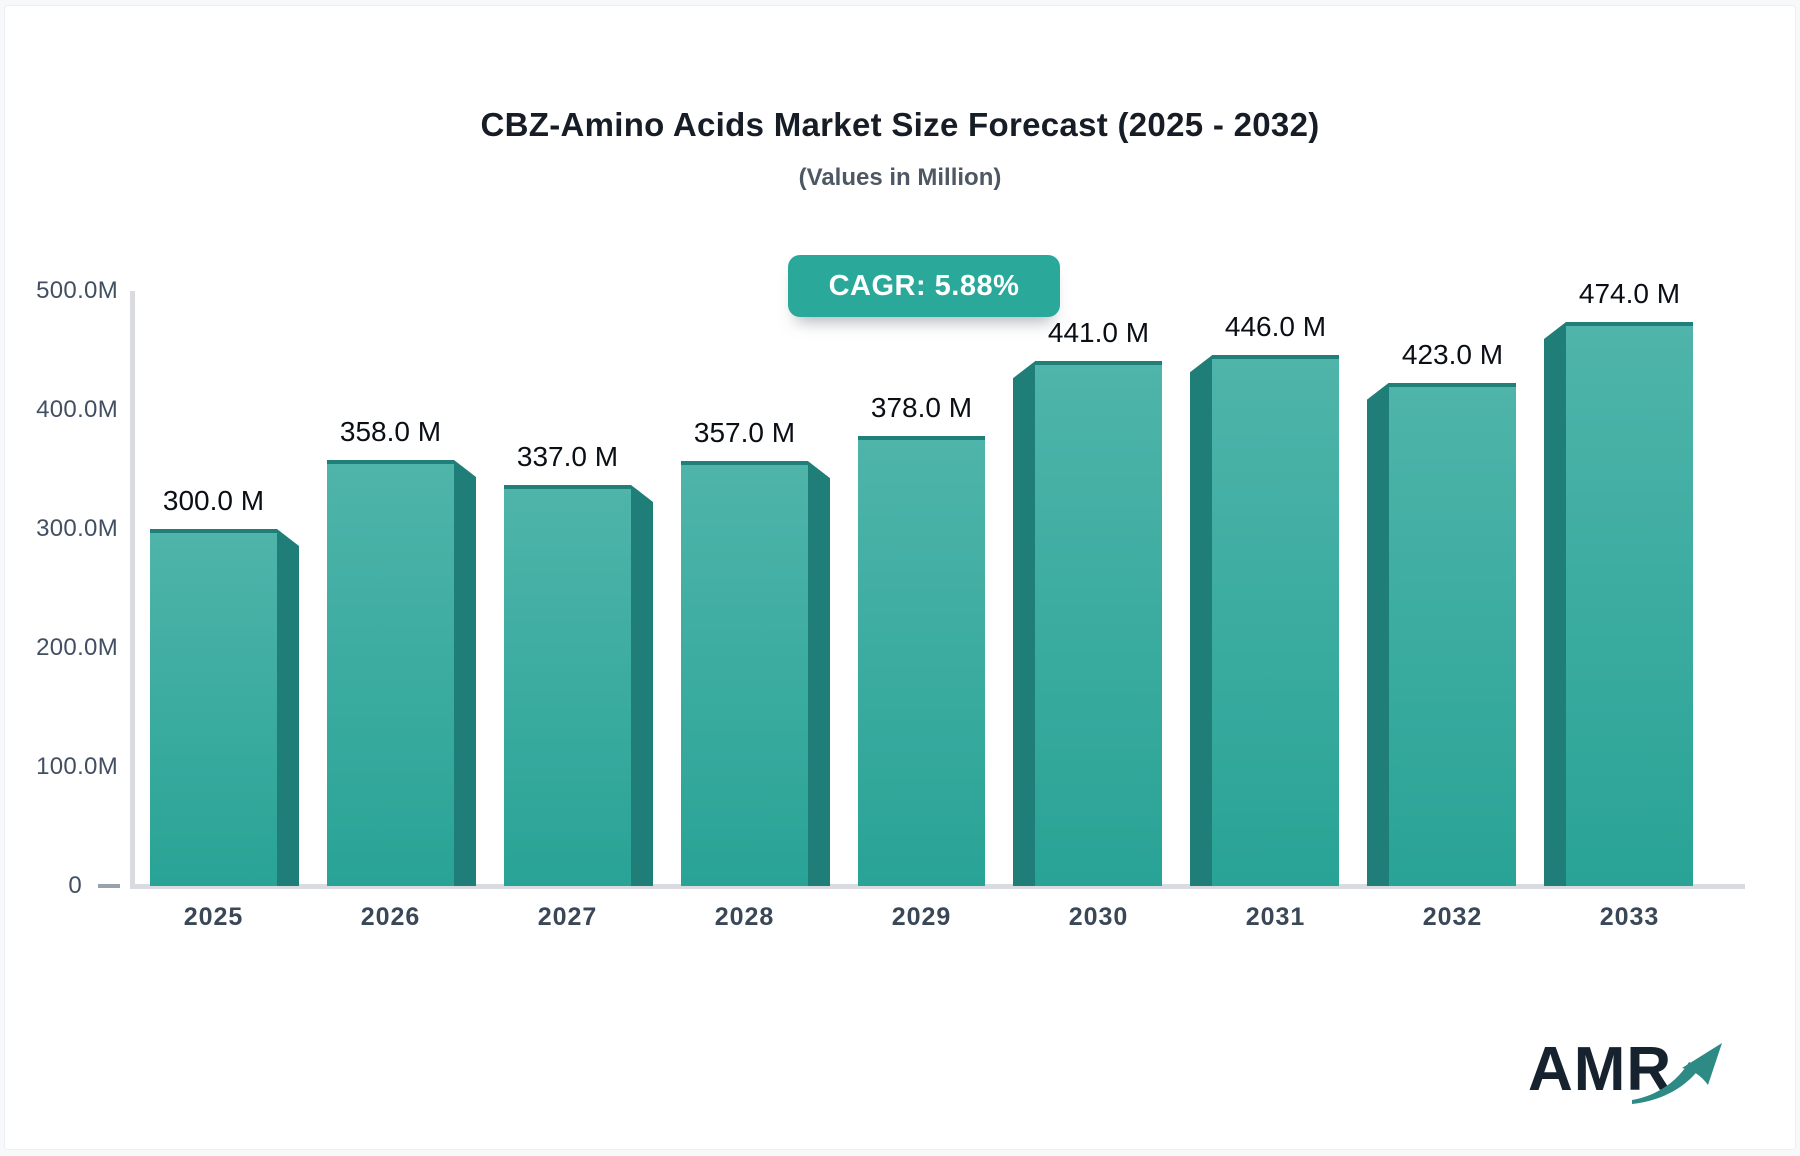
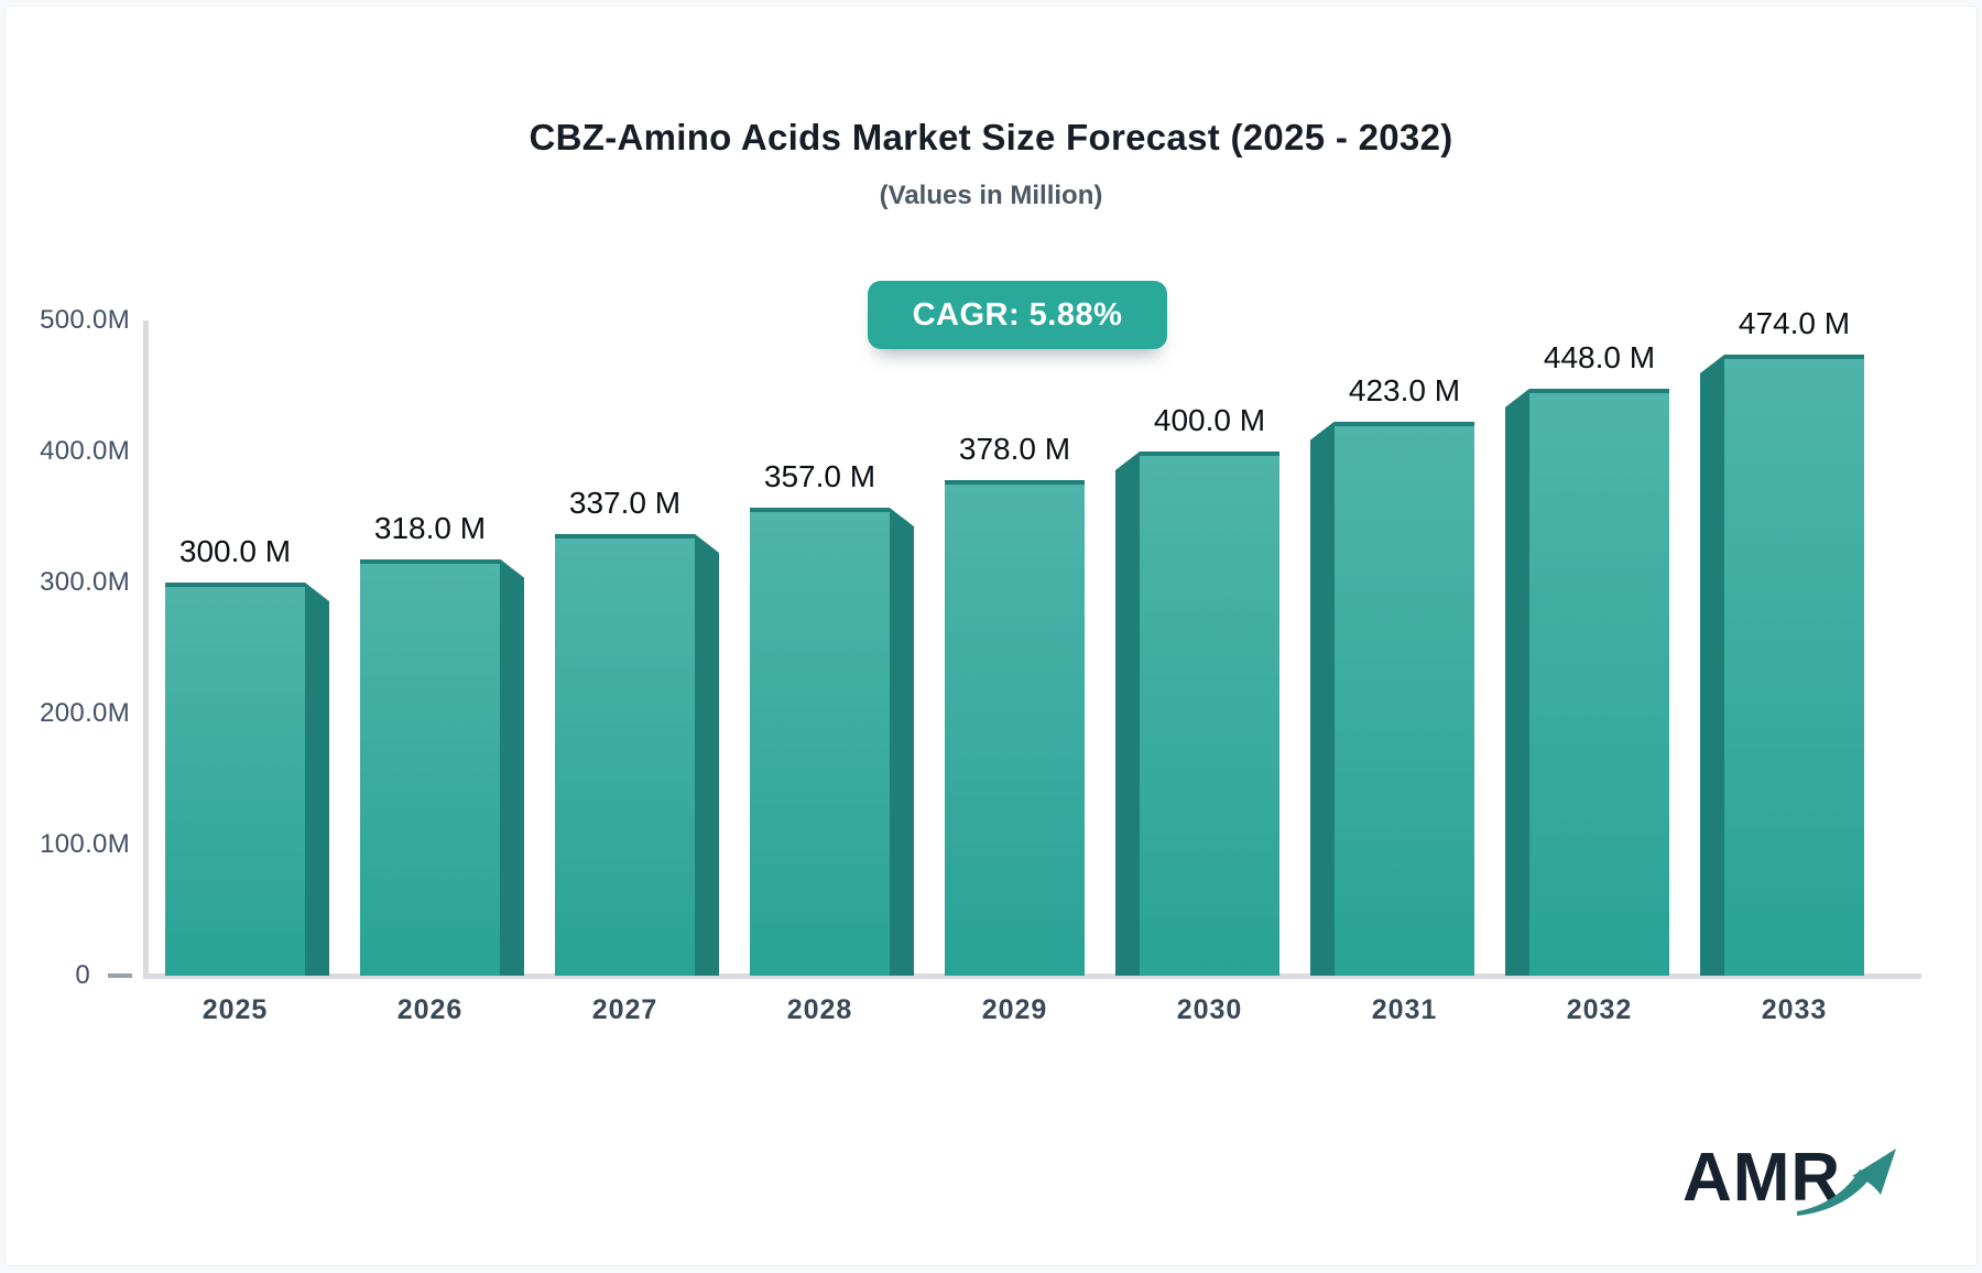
2026: 358.0 -> 318.0
2030: 441.0 -> 400.0
2031: 446.0 -> 423.0
2032: 423.0 -> 448.0
